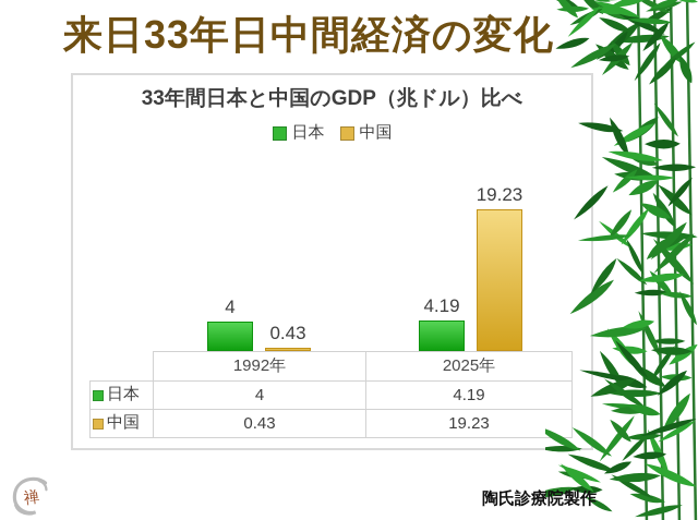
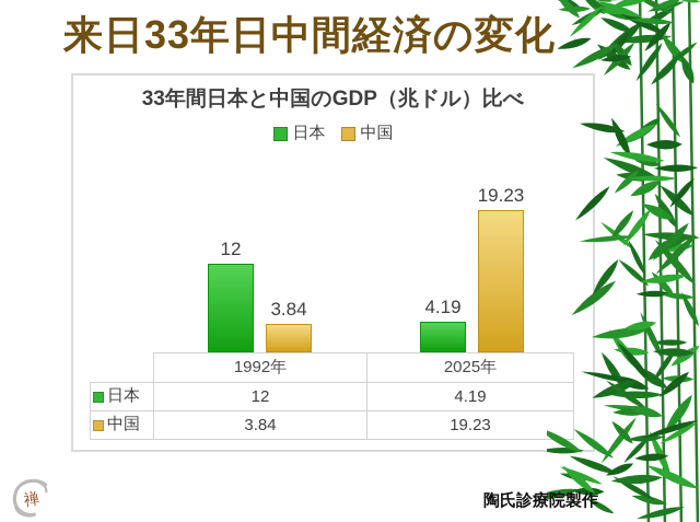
日本/1992年: 4 -> 12
中国/1992年: 0.43 -> 3.84
